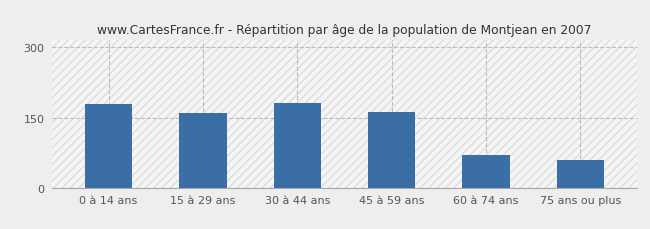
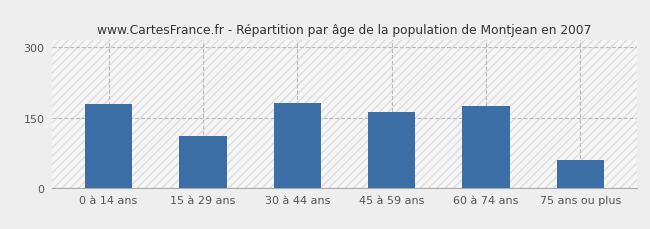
15 à 29 ans: 159 -> 110
60 à 74 ans: 70 -> 175
